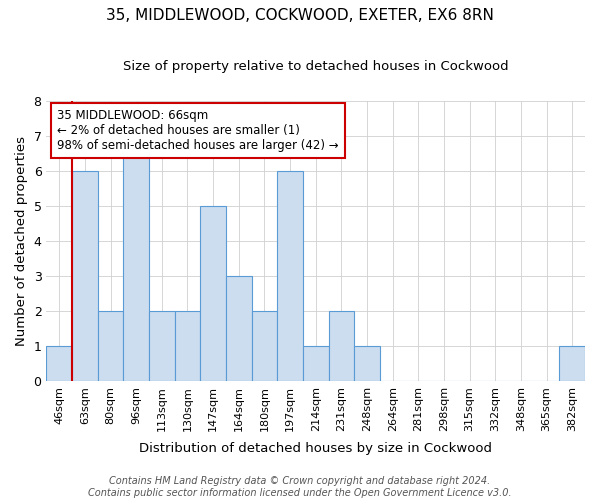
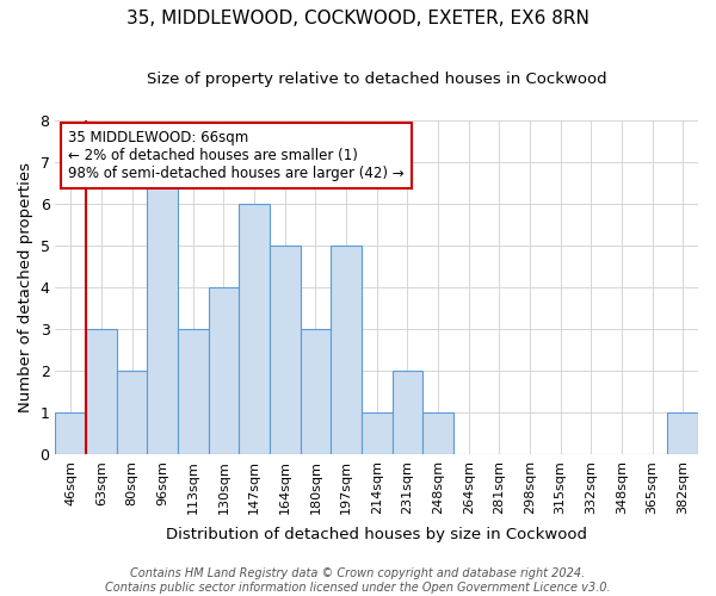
63sqm: 6 -> 3
113sqm: 2 -> 3
130sqm: 2 -> 4
147sqm: 5 -> 6
164sqm: 3 -> 5
180sqm: 2 -> 3
197sqm: 6 -> 5
